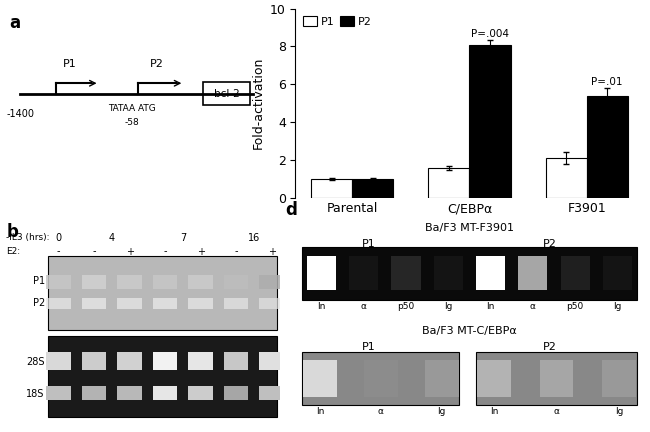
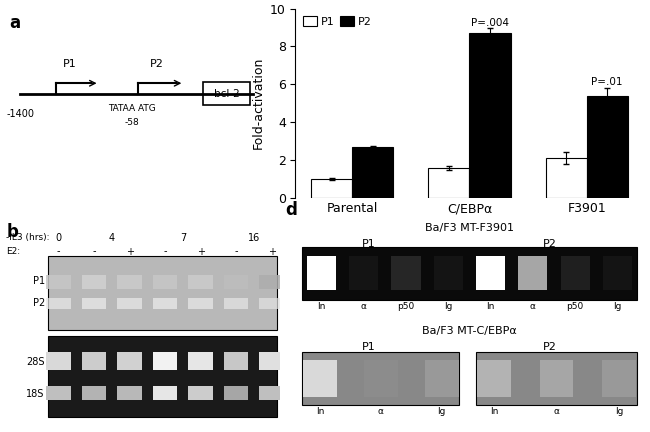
P2/Parental: 1.0 -> 2.7
P2/C/EBPα: 8.1 -> 8.7
